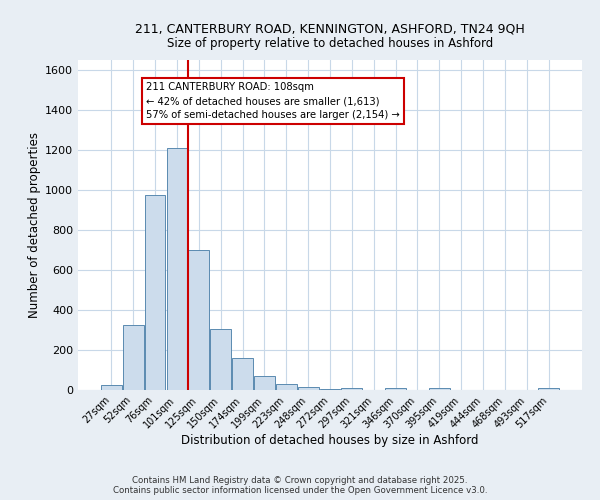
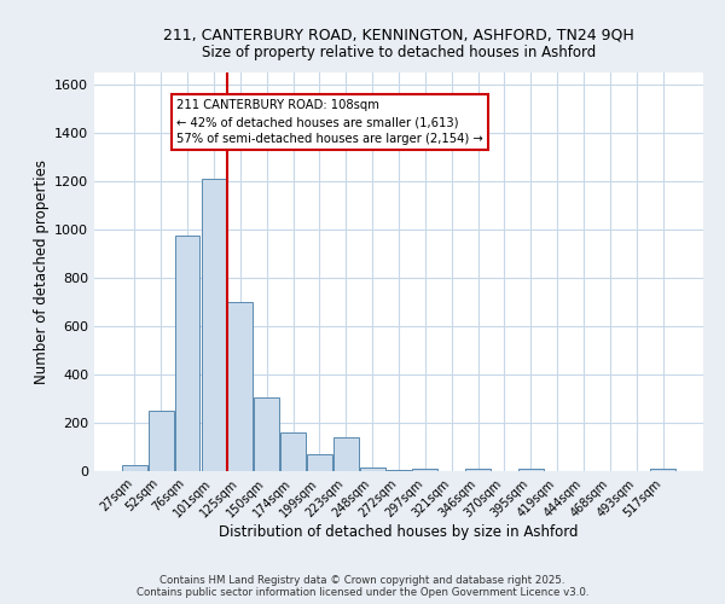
52sqm: 325 -> 250
223sqm: 30 -> 140
